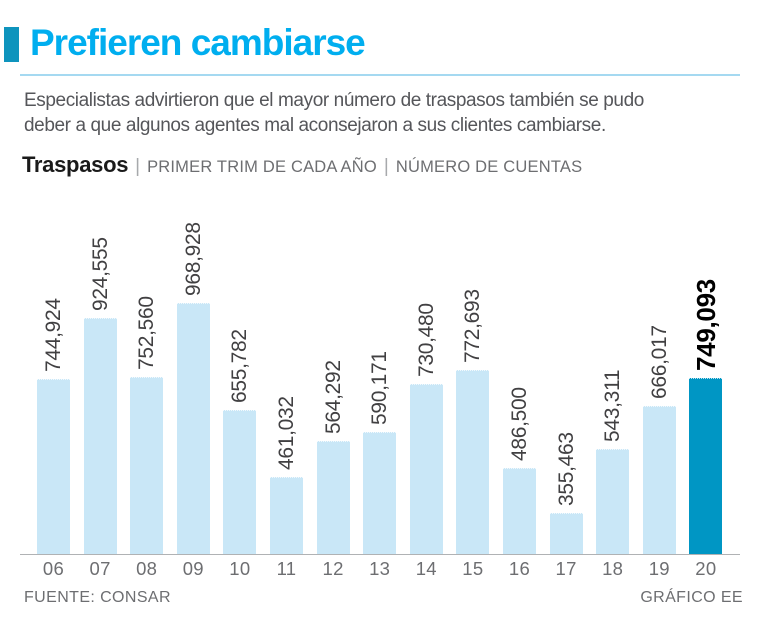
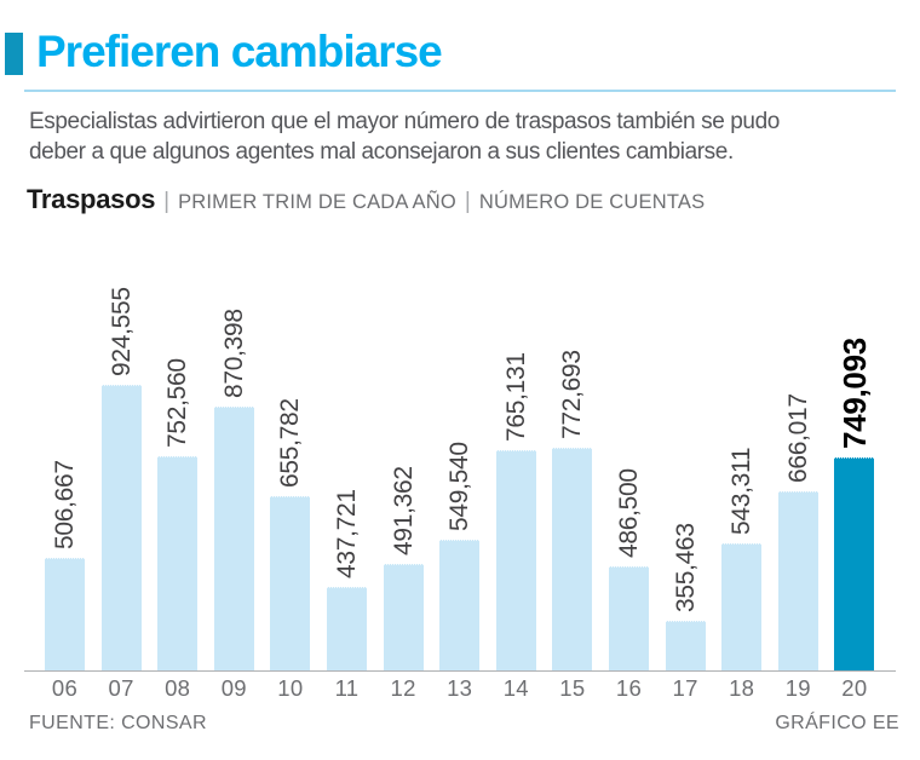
06: 744,924 -> 506,667
09: 968,928 -> 870,398
11: 461,032 -> 437,721
12: 564,292 -> 491,362
13: 590,171 -> 549,540
14: 730,480 -> 765,131
